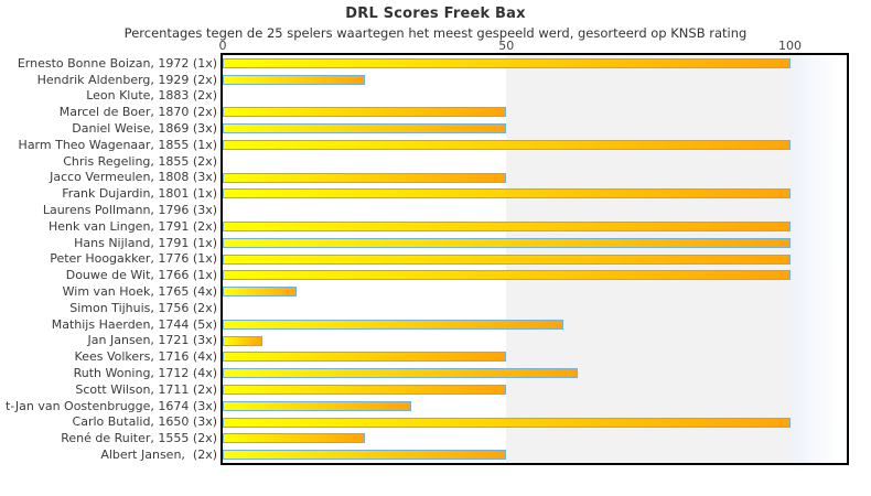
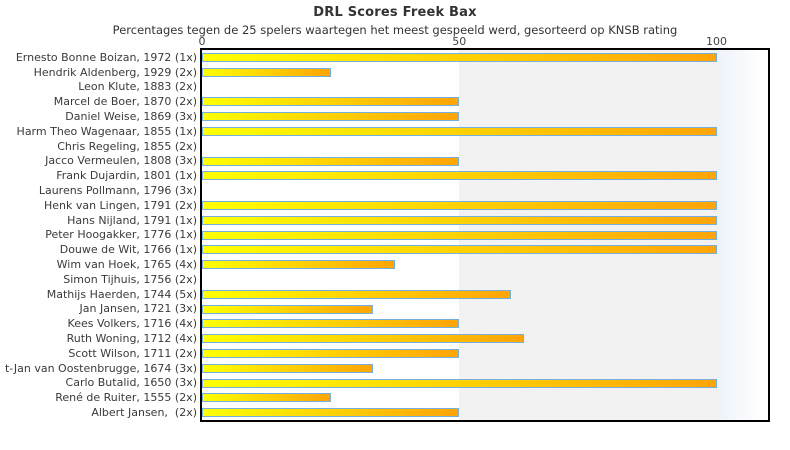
Wim van Hoek, 1765 (4x): 13 -> 38
Jan Jansen, 1721 (3x): 7 -> 33
